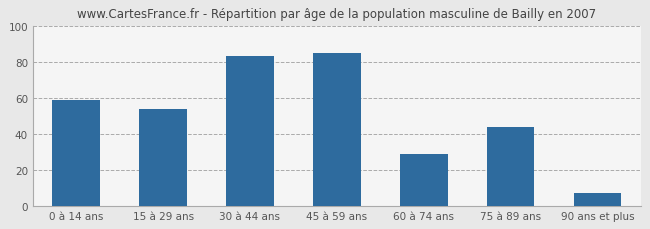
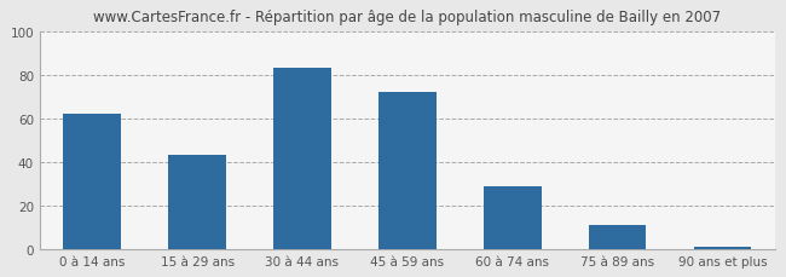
0 à 14 ans: 59 -> 62
15 à 29 ans: 54 -> 43
45 à 59 ans: 85 -> 72
75 à 89 ans: 44 -> 11
90 ans et plus: 7 -> 1
